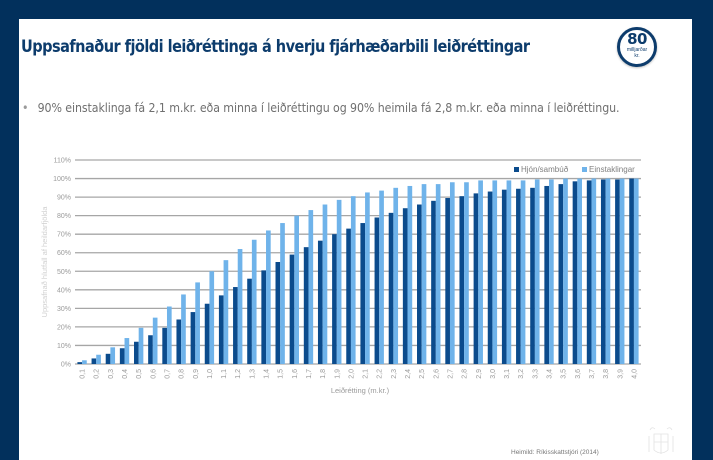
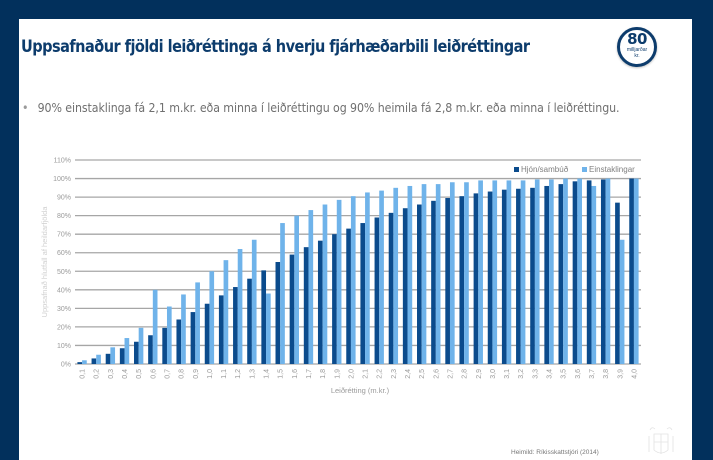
Einstaklingar/0,6: 25% -> 40%
Einstaklingar/1,4: 72% -> 38%
Einstaklingar/3,7: 100% -> 96%
Hjón/sambúð/3,9: 100% -> 87%
Einstaklingar/3,9: 100% -> 67%
